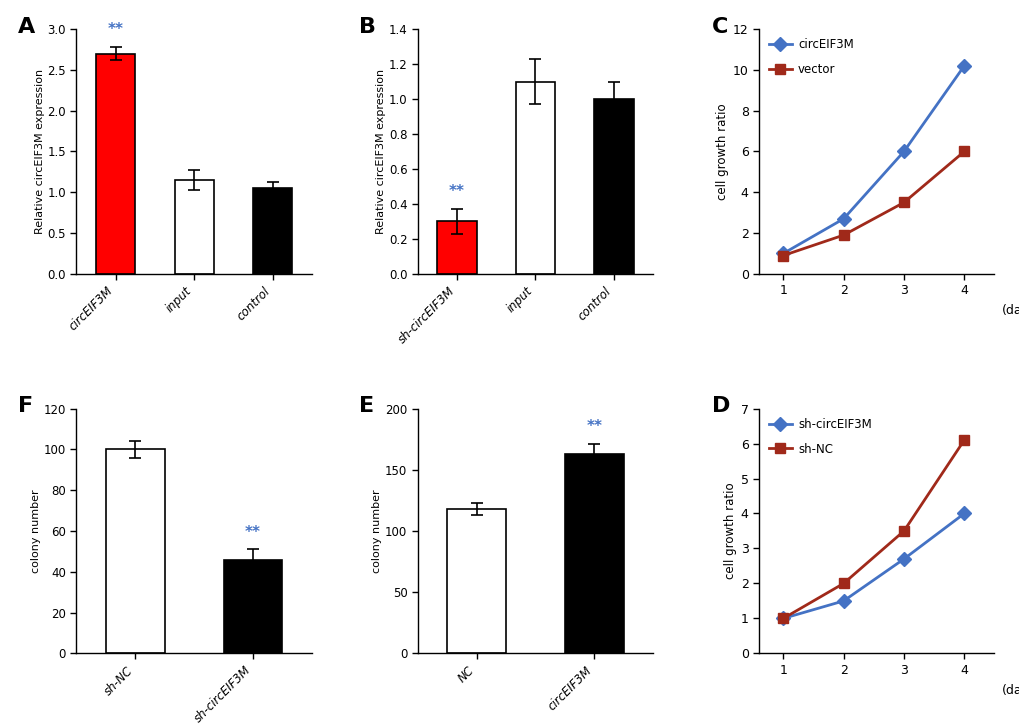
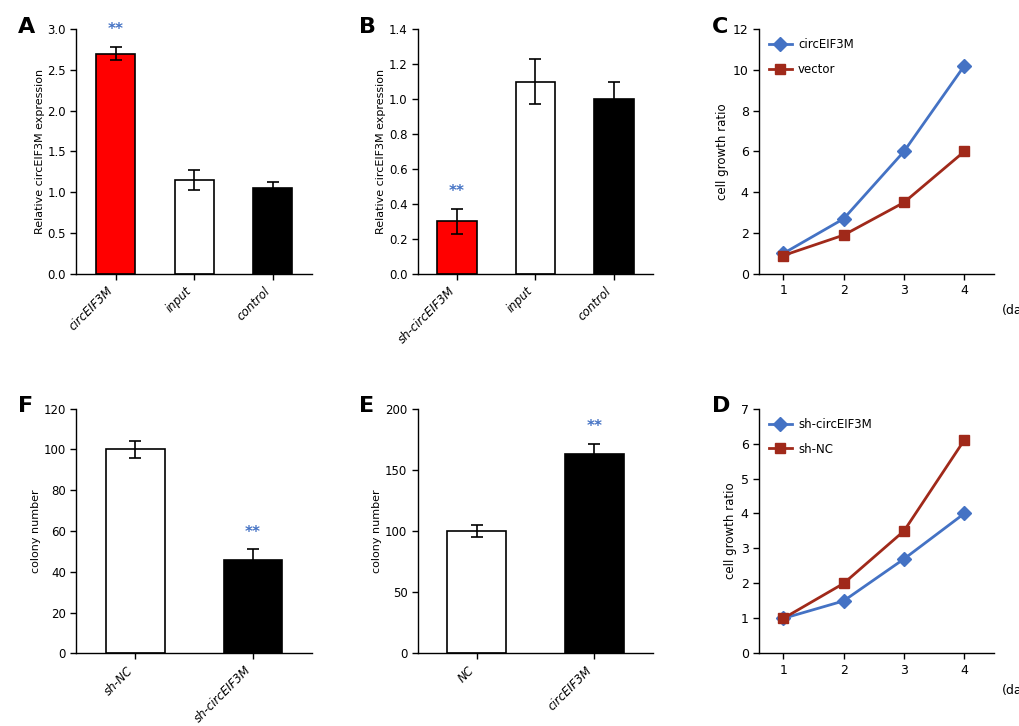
NC: 118 -> 100
